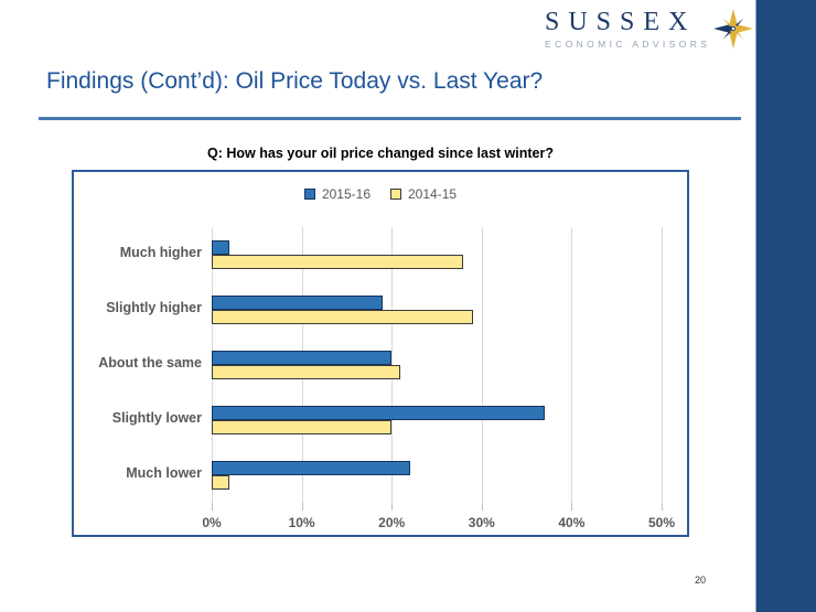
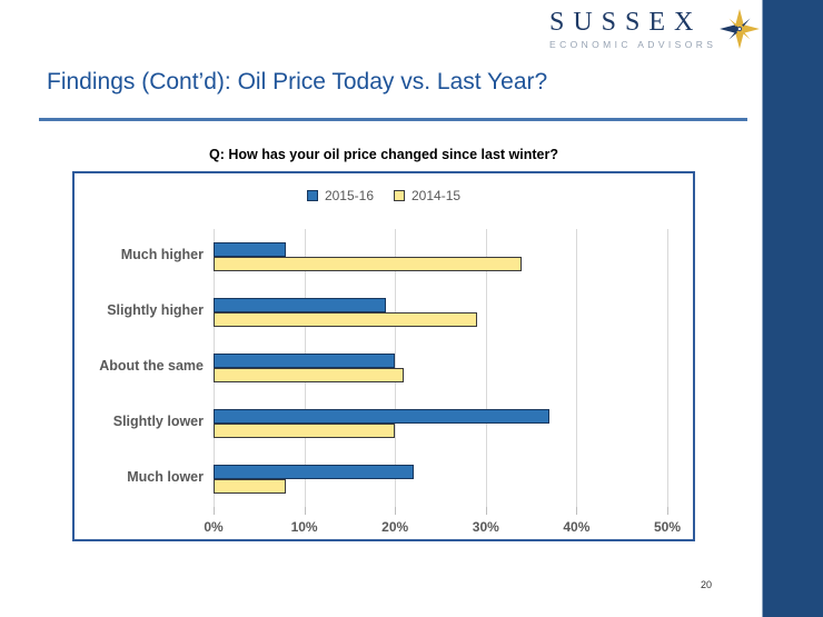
2015-16/Much higher: 2% -> 8%
2014-15/Much higher: 28% -> 34%
2014-15/Much lower: 2% -> 8%
